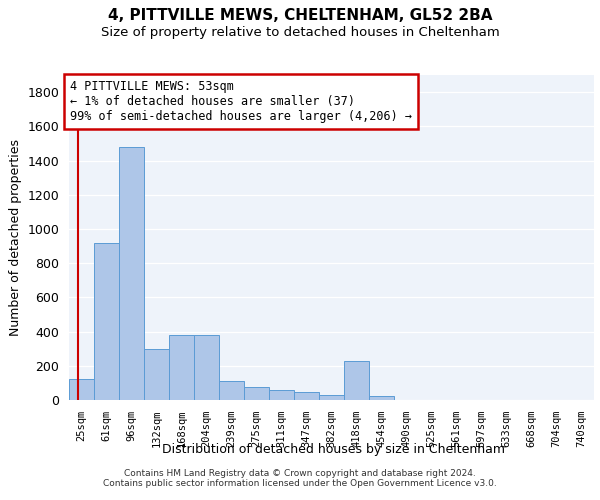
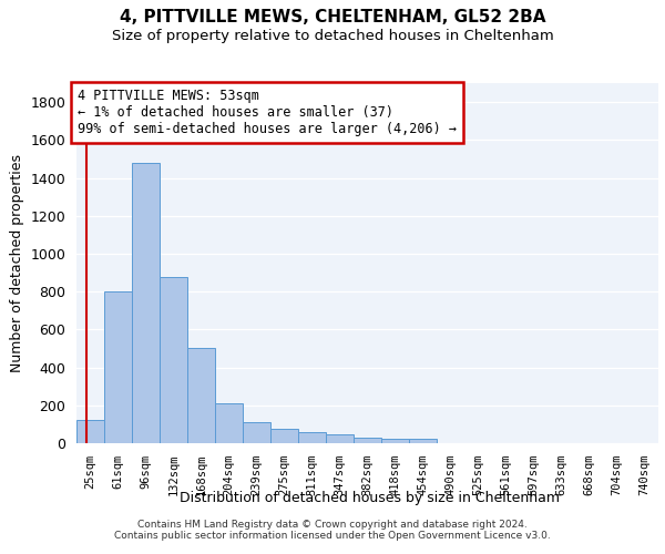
61sqm: 920 -> 800
132sqm: 300 -> 880
168sqm: 380 -> 500
204sqm: 380 -> 210
418sqm: 230 -> 20
